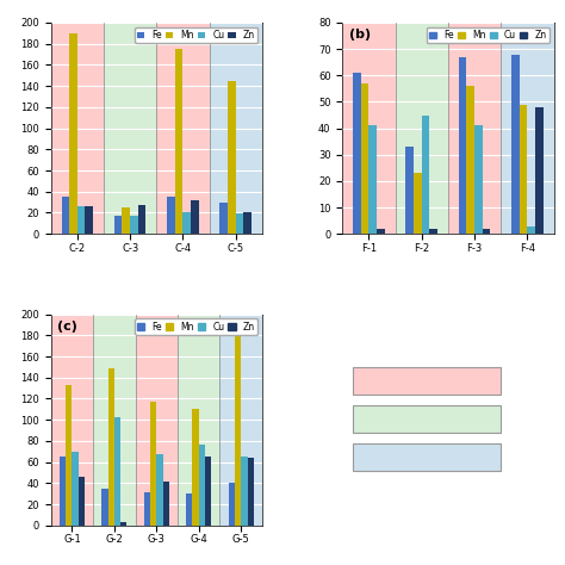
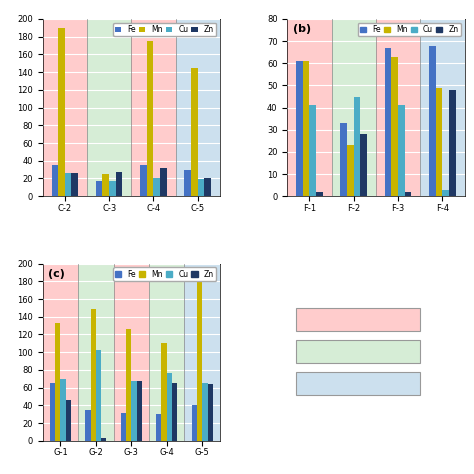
Mn/F-1: 57 -> 61
Zn/F-2: 2 -> 28
Mn/F-3: 56 -> 63
Mn/G-3: 117 -> 126
Zn/G-3: 42 -> 68
